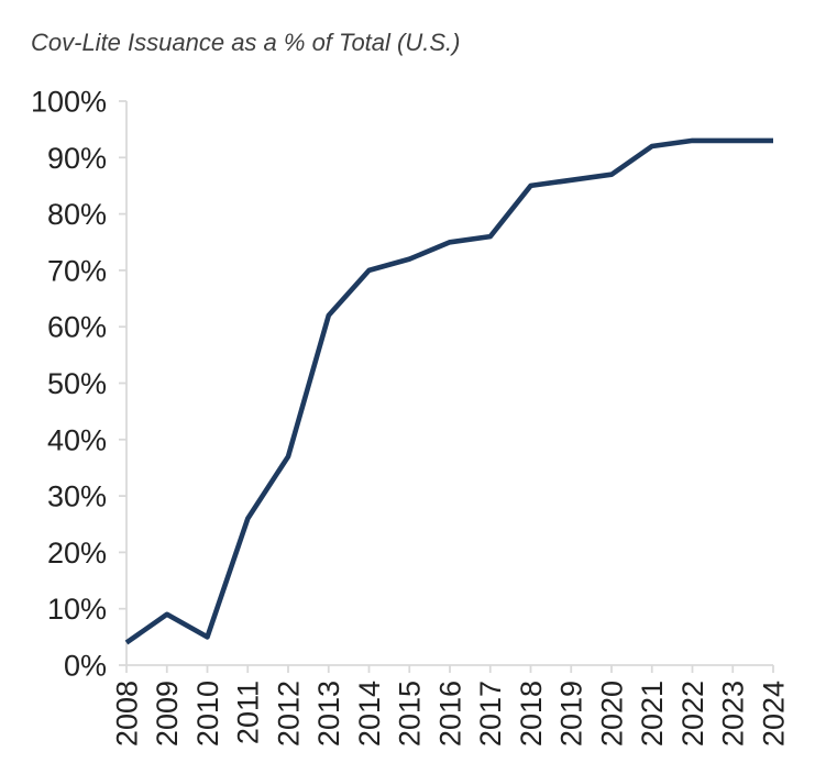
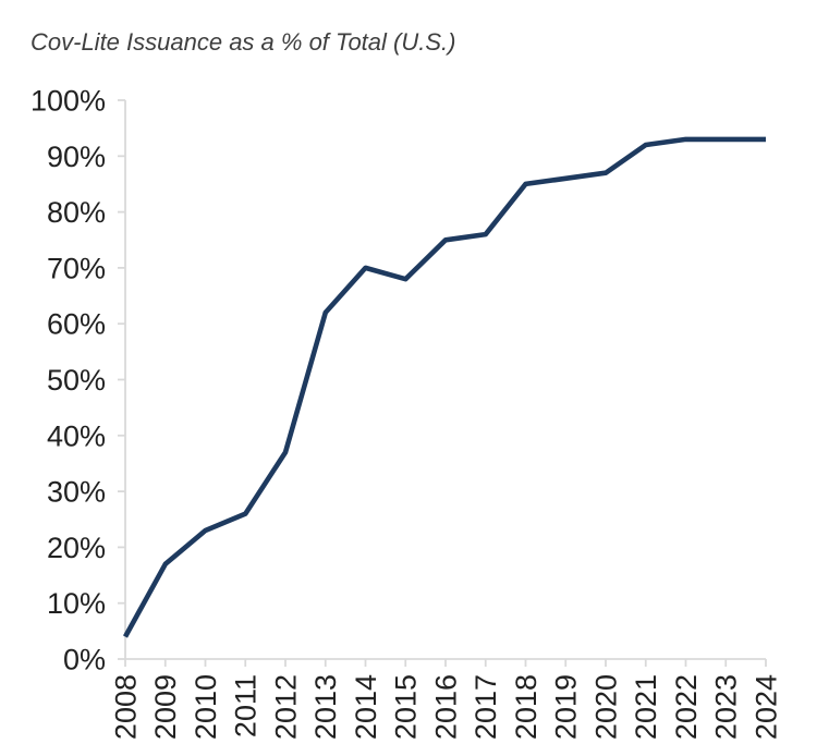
2009: 9% -> 17%
2010: 5% -> 23%
2015: 72% -> 68%
